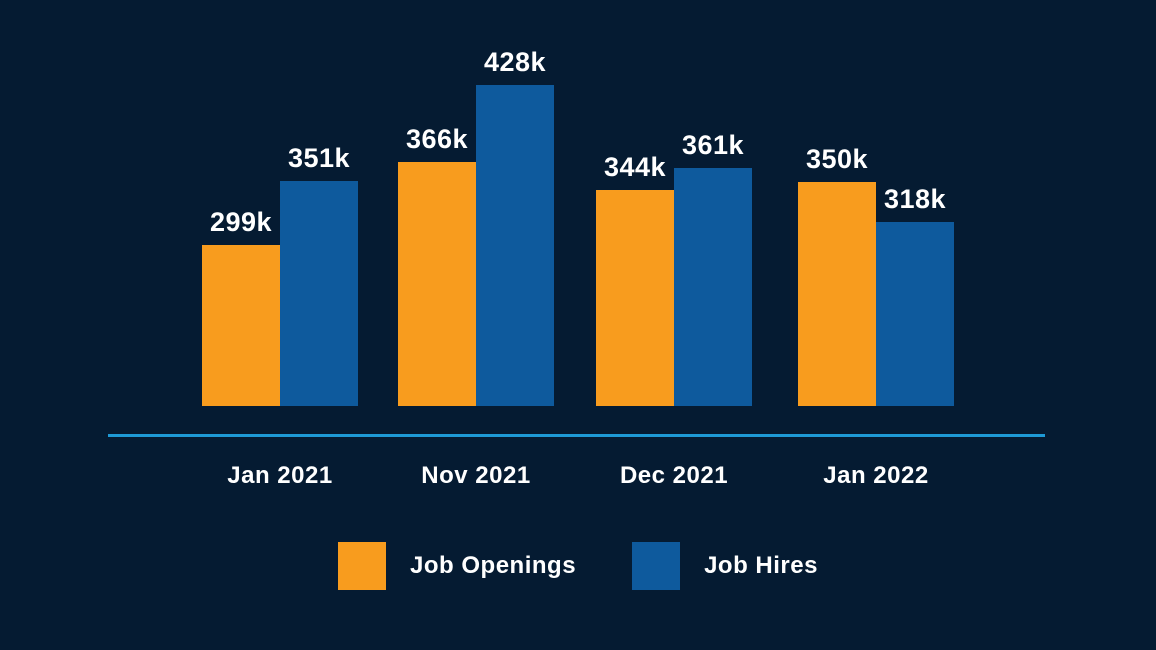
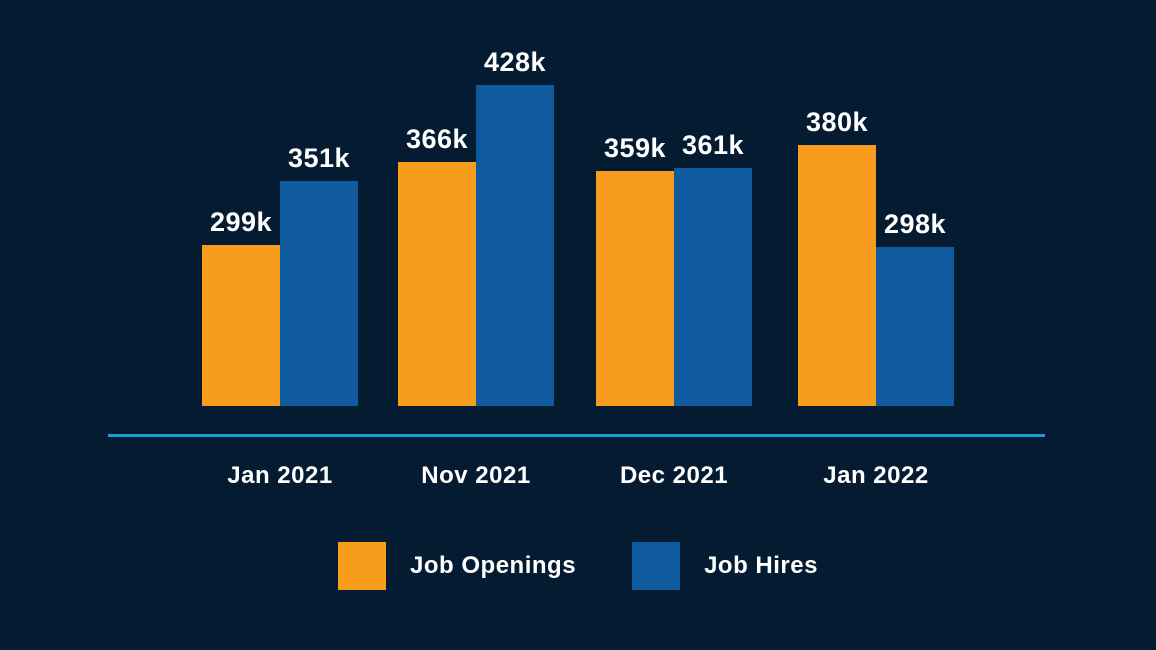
Job Openings/Dec 2021: 344k -> 359k
Job Openings/Jan 2022: 350k -> 380k
Job Hires/Jan 2022: 318k -> 298k
